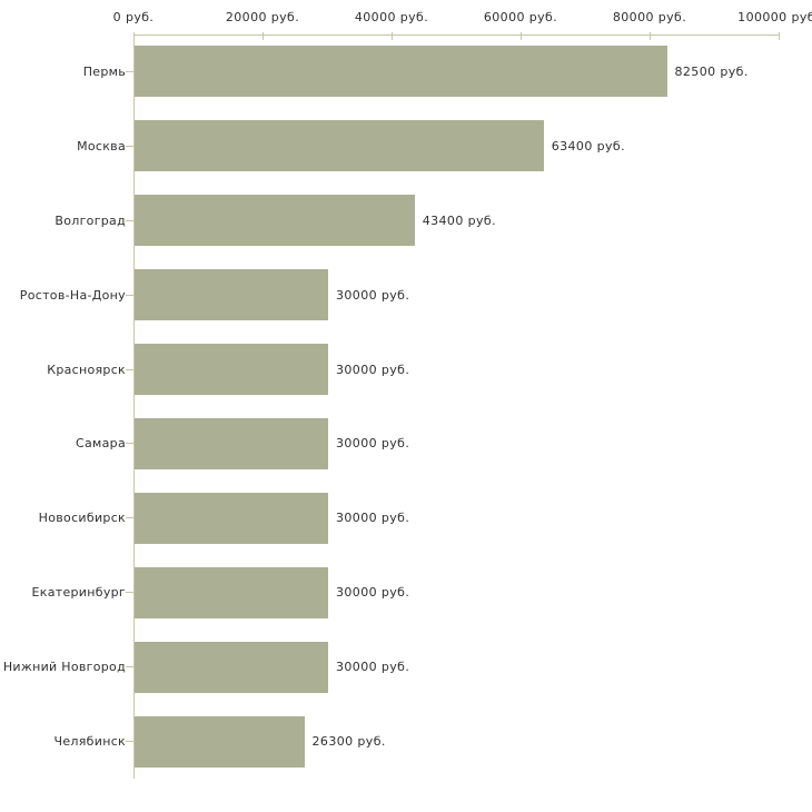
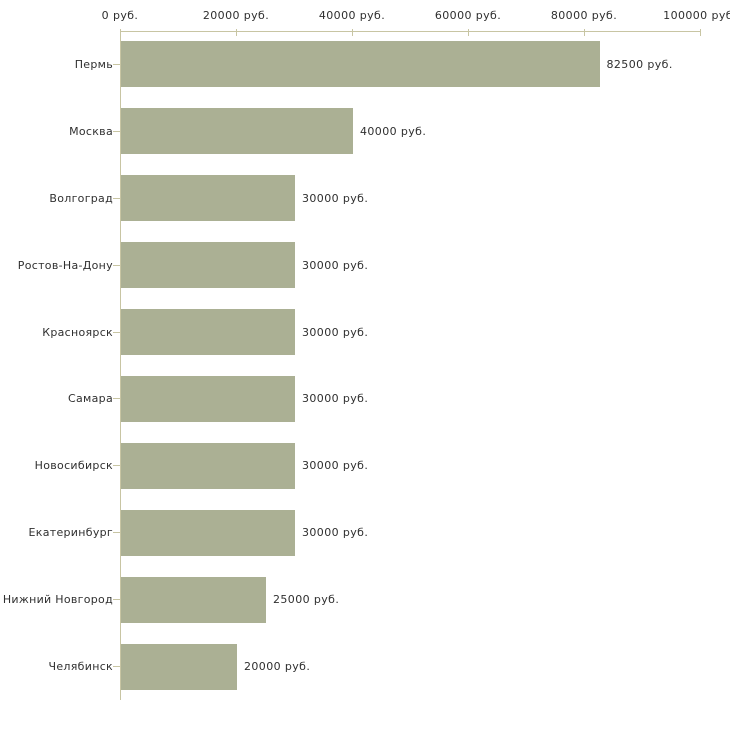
Москва: 63400 -> 40000
Волгоград: 43400 -> 30000
Нижний Новгород: 30000 -> 25000
Челябинск: 26300 -> 20000
